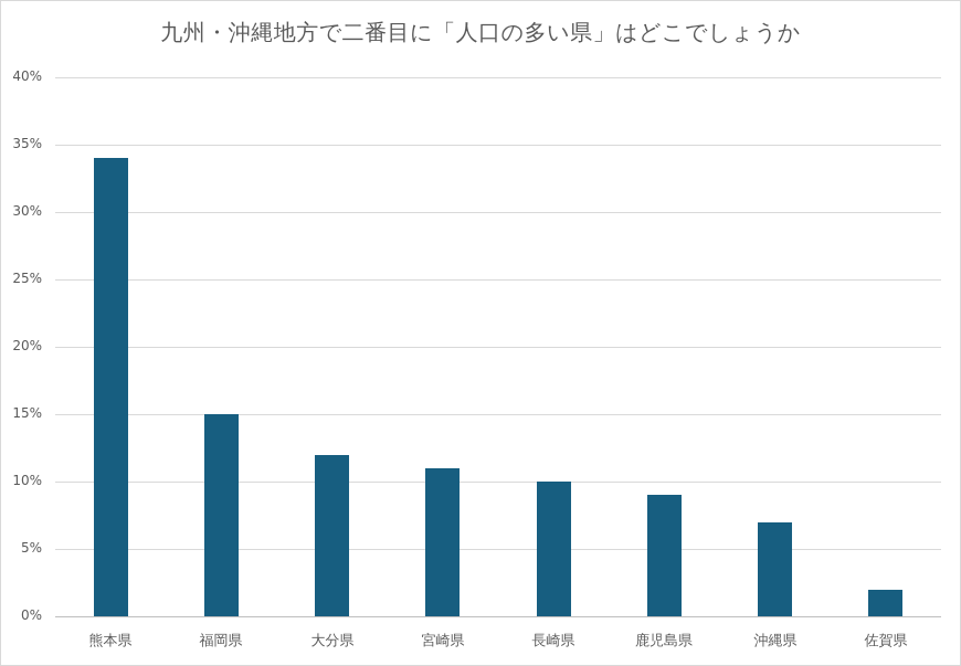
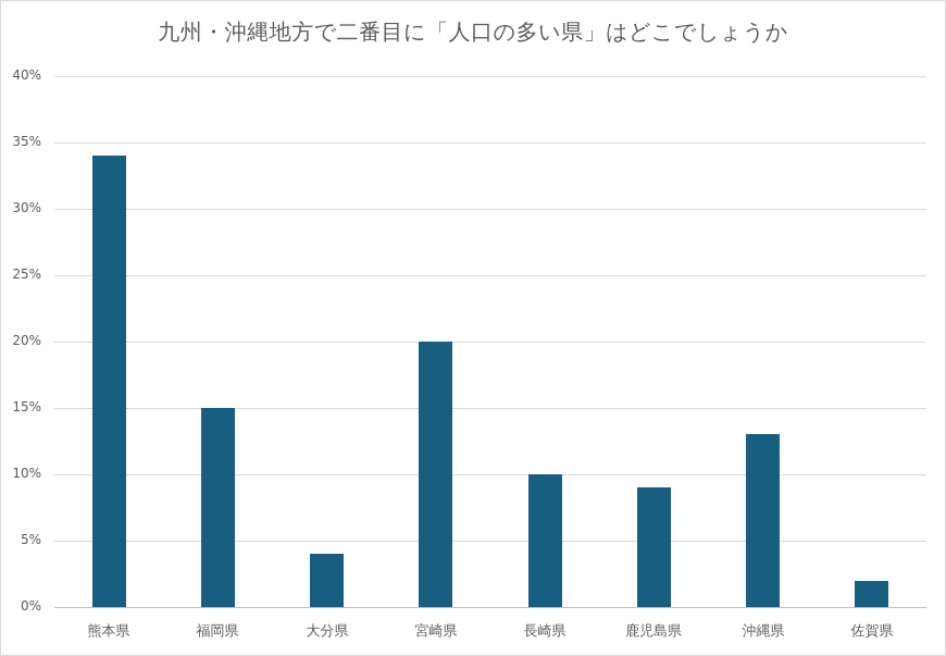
大分県: 12% -> 4%
宮崎県: 11% -> 20%
沖縄県: 7% -> 13%
